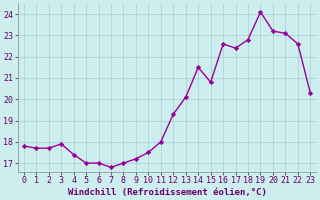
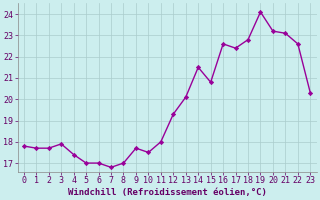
9: 17.2 -> 17.7
